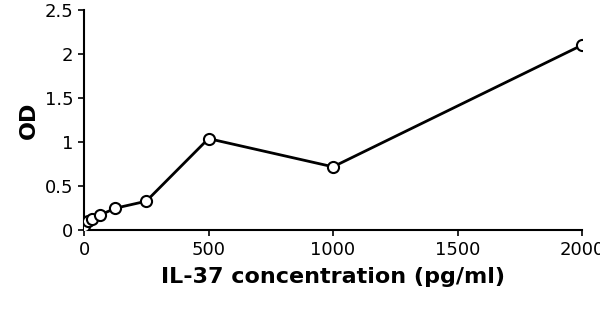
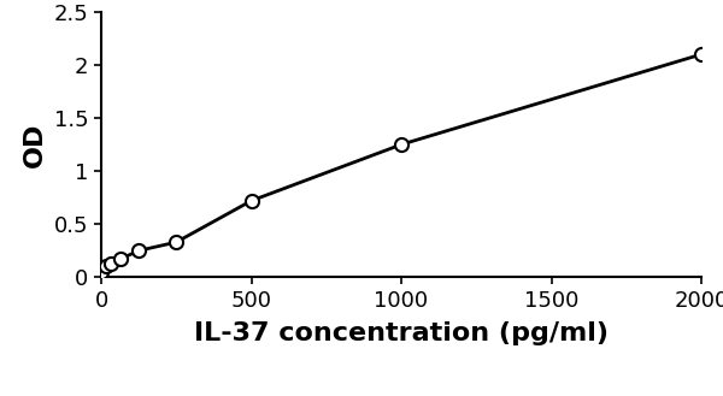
500: 1.04 -> 0.72
1000: 0.72 -> 1.25
